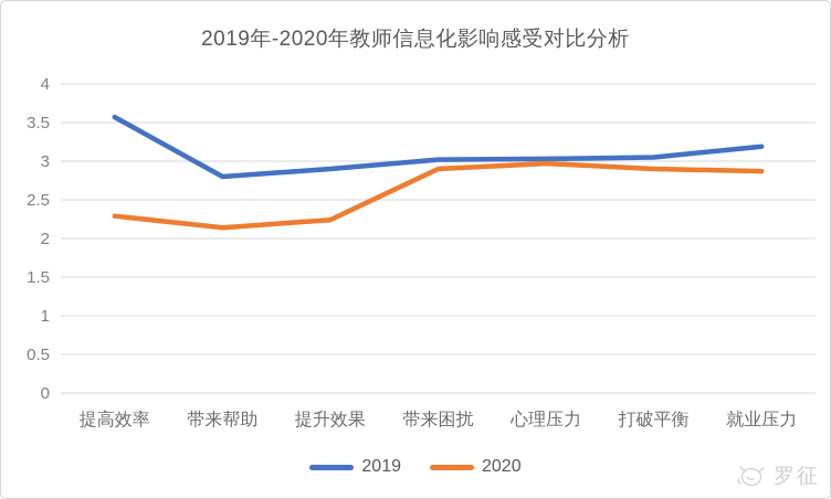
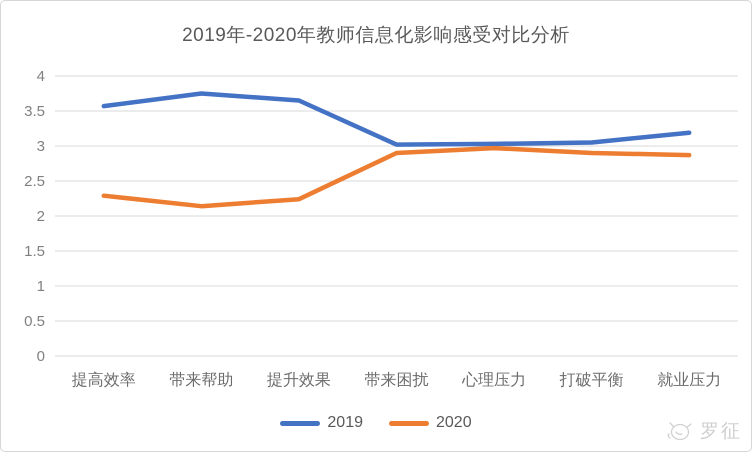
2019/带来帮助: 2.8 -> 3.8
2019/提升效果: 2.9 -> 3.6
